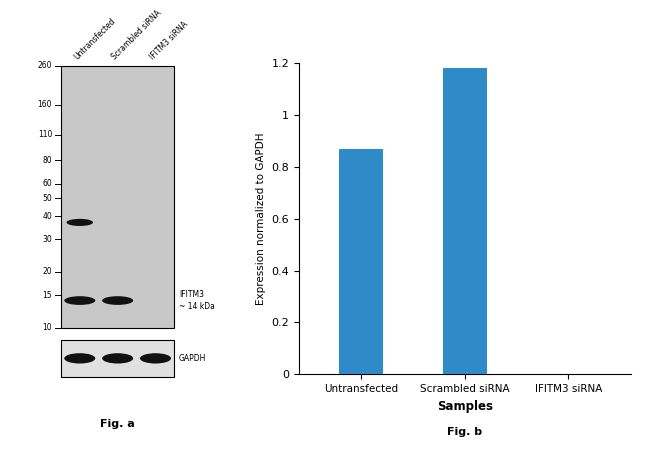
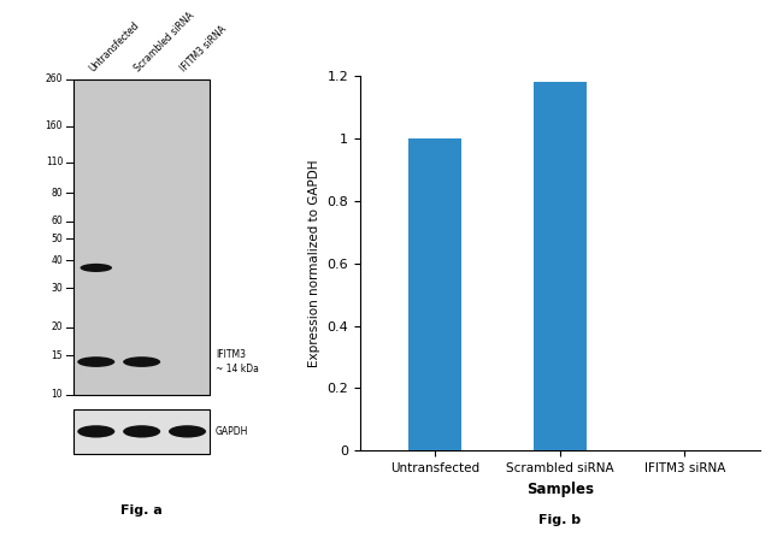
Untransfected: 0.87 -> 1.00
